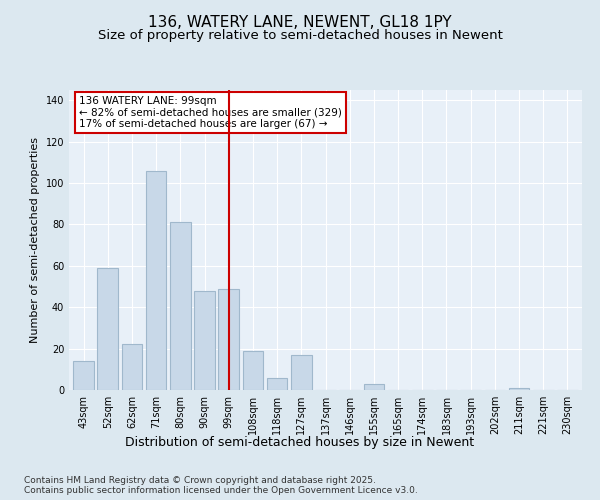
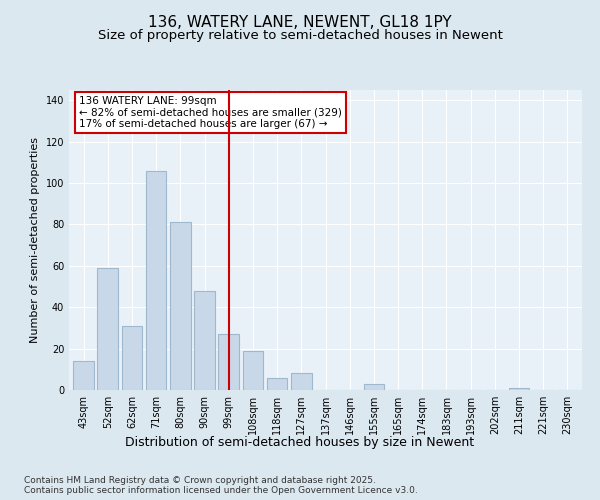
62sqm: 22 -> 31
99sqm: 49 -> 27
127sqm: 17 -> 8
